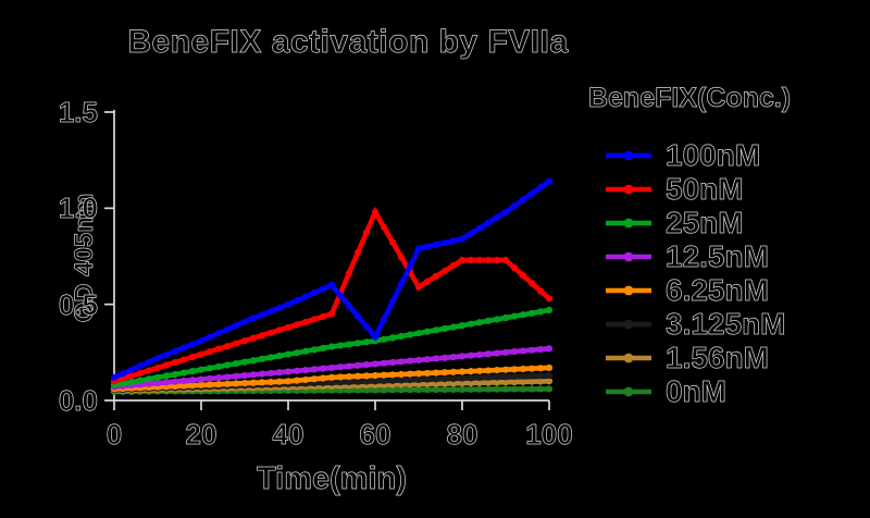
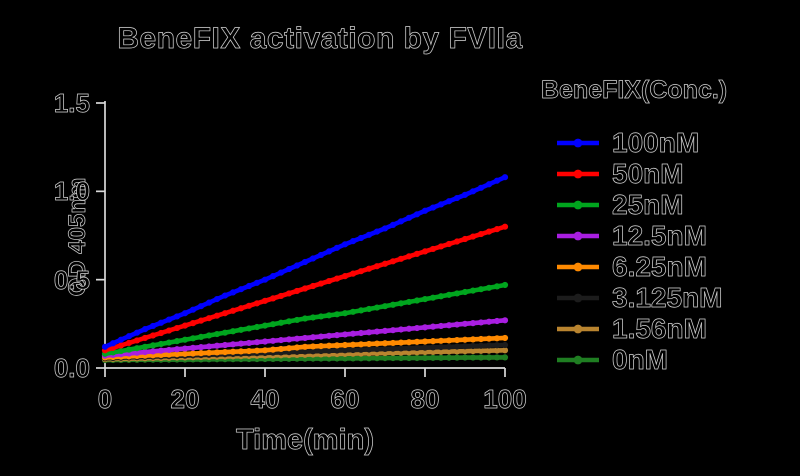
100nM/60: 0.33 -> 0.70
50nM/60: 0.98 -> 0.52
100nM/80: 0.84 -> 0.89
50nM/80: 0.73 -> 0.66
100nM/100: 1.14 -> 1.08
50nM/100: 0.53 -> 0.80
